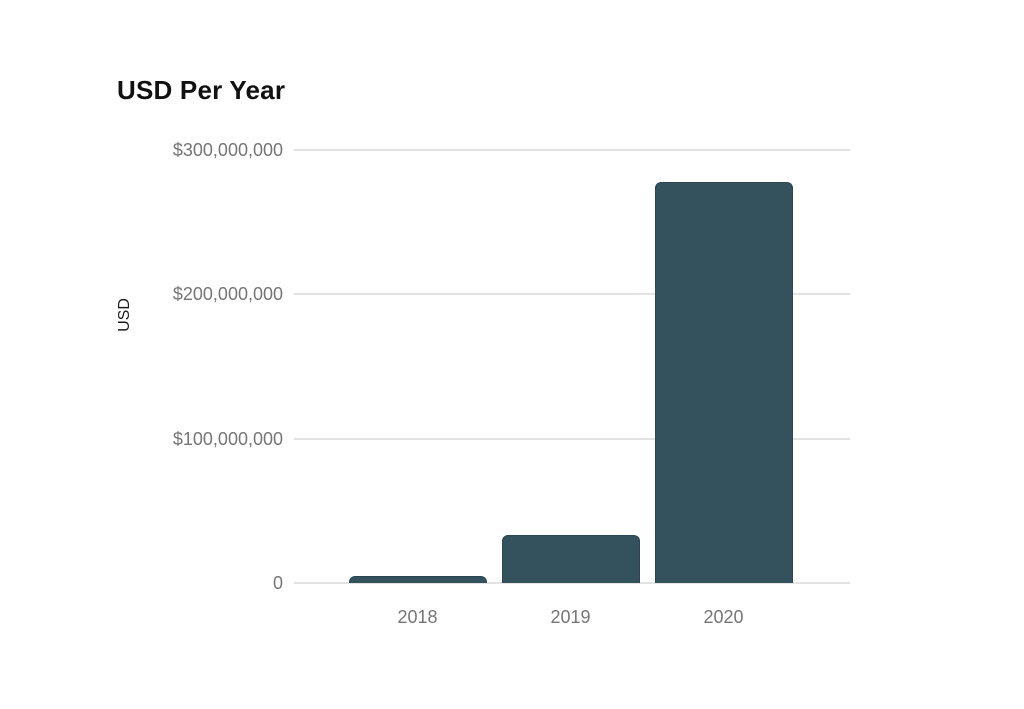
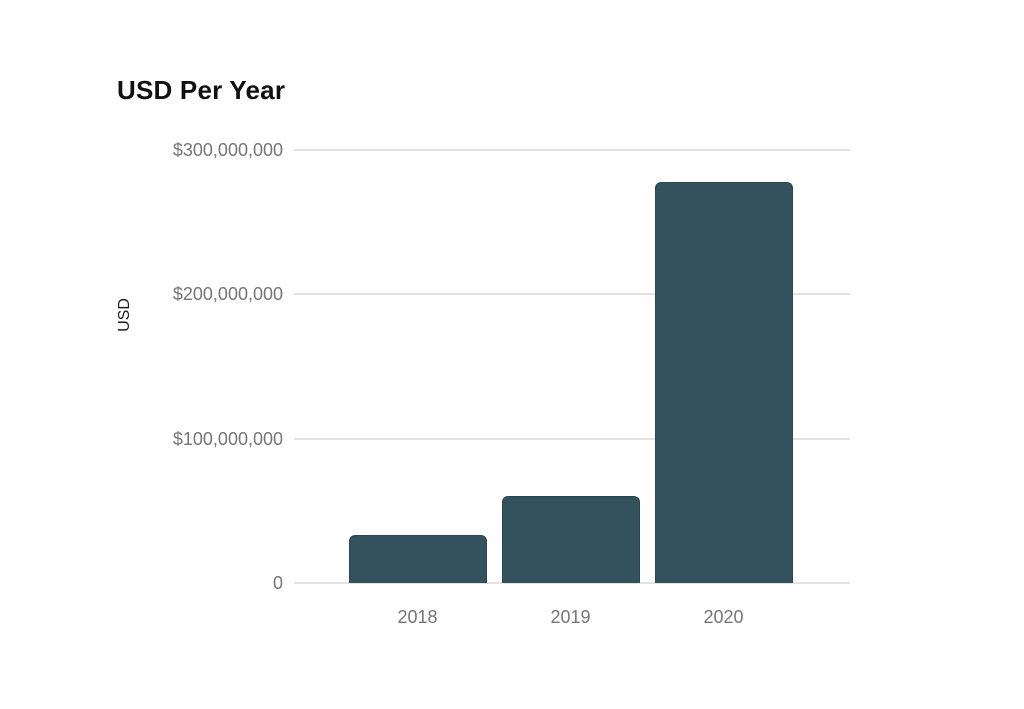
2018: $5000000 -> $33000000
2019: $33000000 -> $60000000
